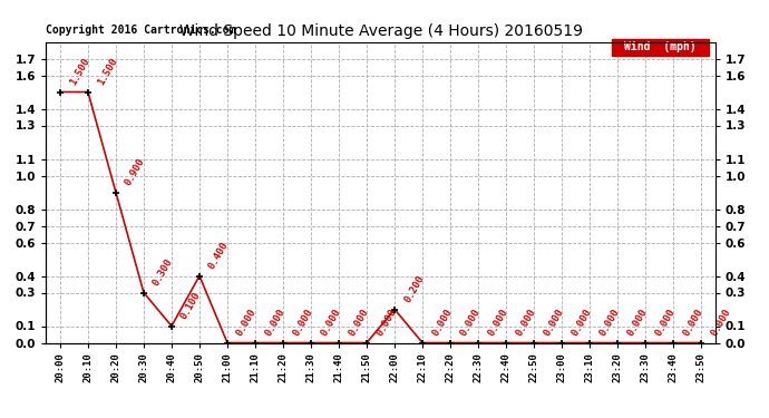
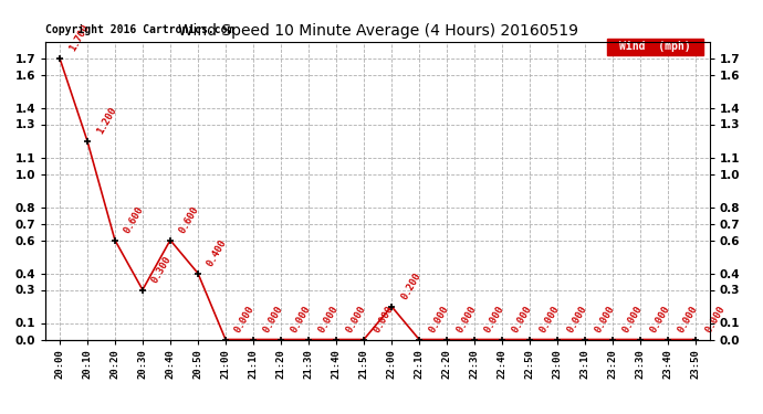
20:00: 1.5 -> 1.7
20:10: 1.500 -> 1.200
20:20: 0.900 -> 0.600
20:40: 0.100 -> 0.600
